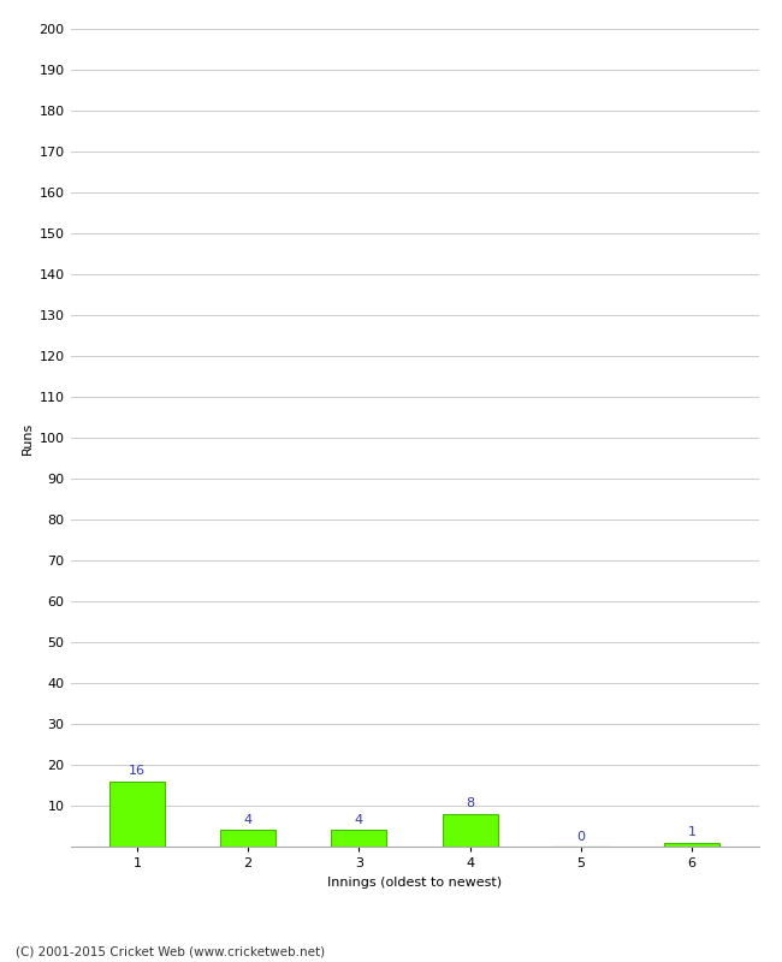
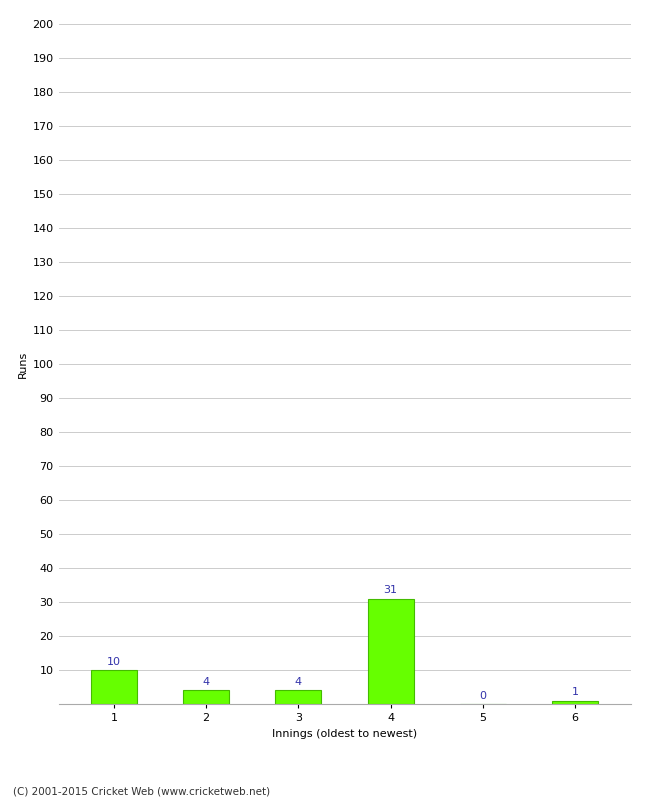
1: 16 -> 10
4: 8 -> 31
